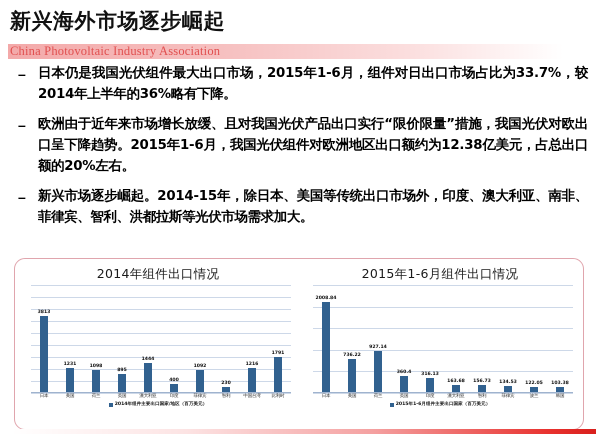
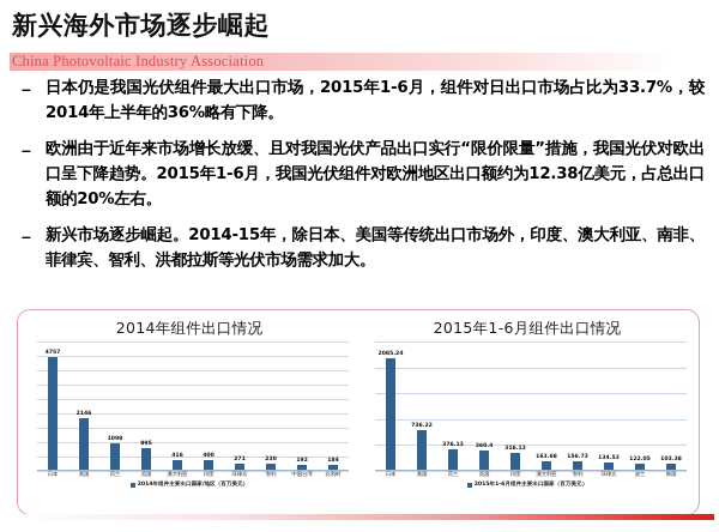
2014年组件出口情况/日本: 3813 -> 4757
2014年组件出口情况/美国: 1231 -> 2146
2014年组件出口情况/澳大利亚: 1444 -> 416
2014年组件出口情况/菲律宾: 1092 -> 271
2014年组件出口情况/中国台湾: 1216 -> 192
2014年组件出口情况/比利时: 1791 -> 184
2015年1-6月组件出口情况/日本: 2008.84 -> 2085.24
2015年1-6月组件出口情况/荷兰: 927.14 -> 376.13
